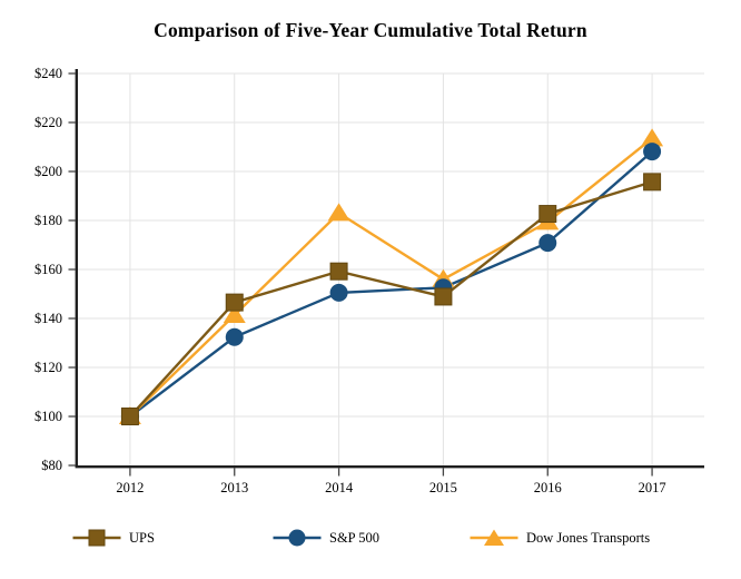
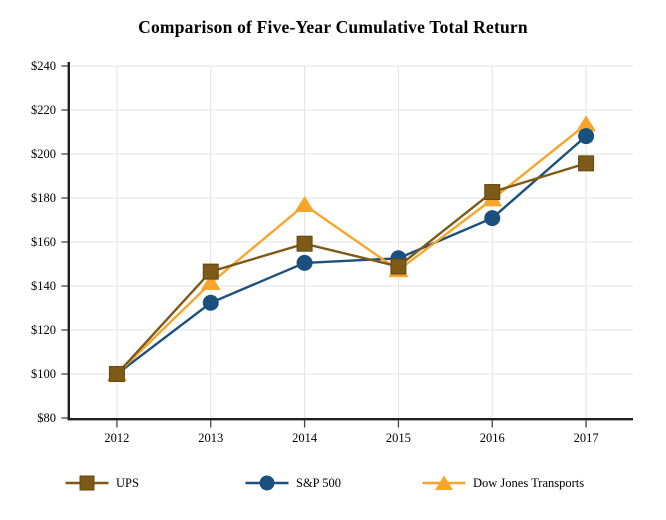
Dow Jones Transports/2014: $183 -> $177
Dow Jones Transports/2015: $156 -> $147
